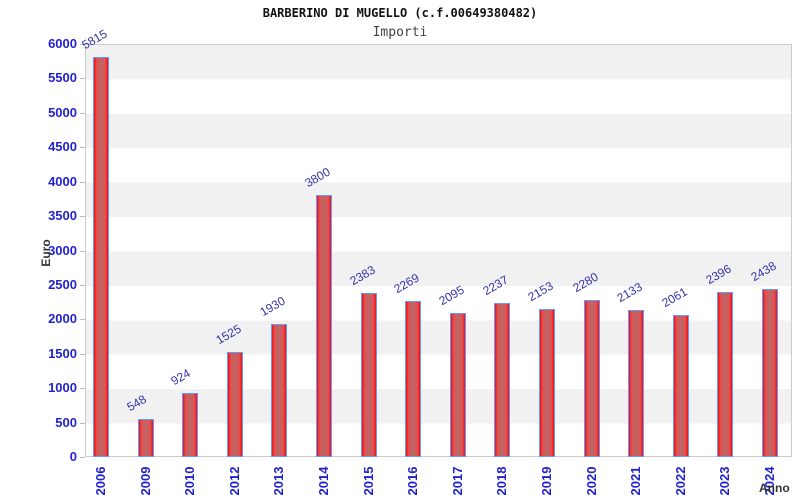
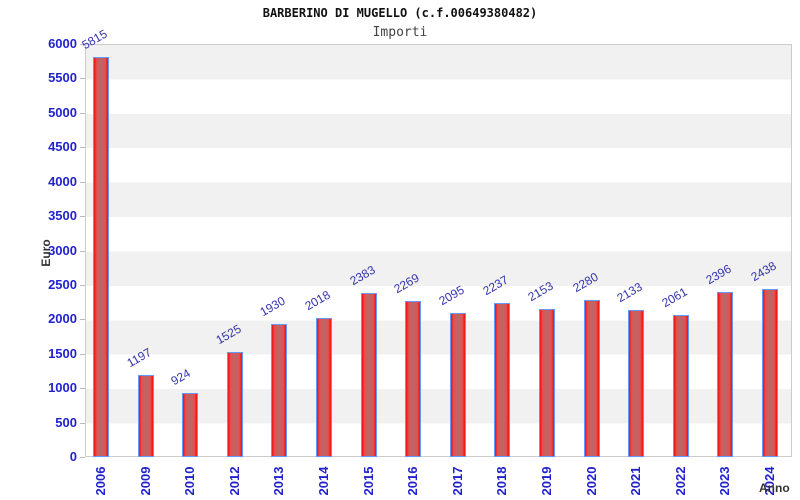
2009: 548 -> 1197
2014: 3800 -> 2018
